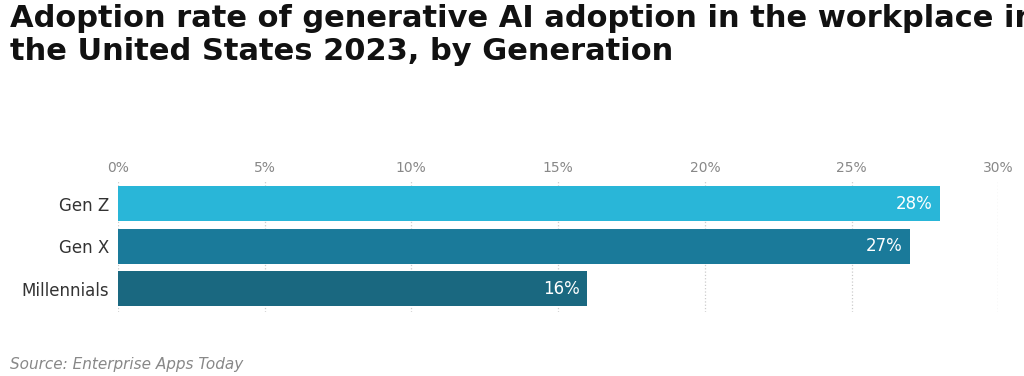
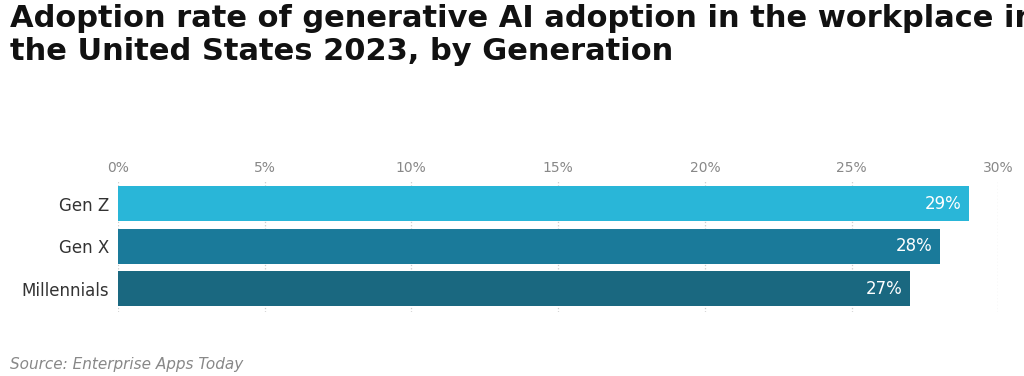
Gen Z: 28% -> 29%
Gen X: 27% -> 28%
Millennials: 16% -> 27%
